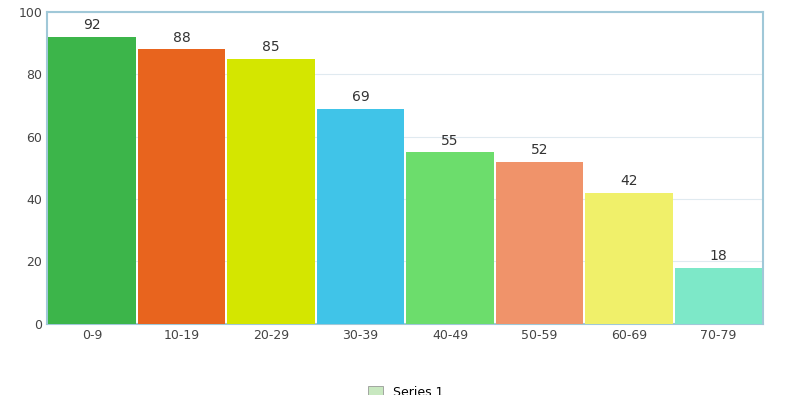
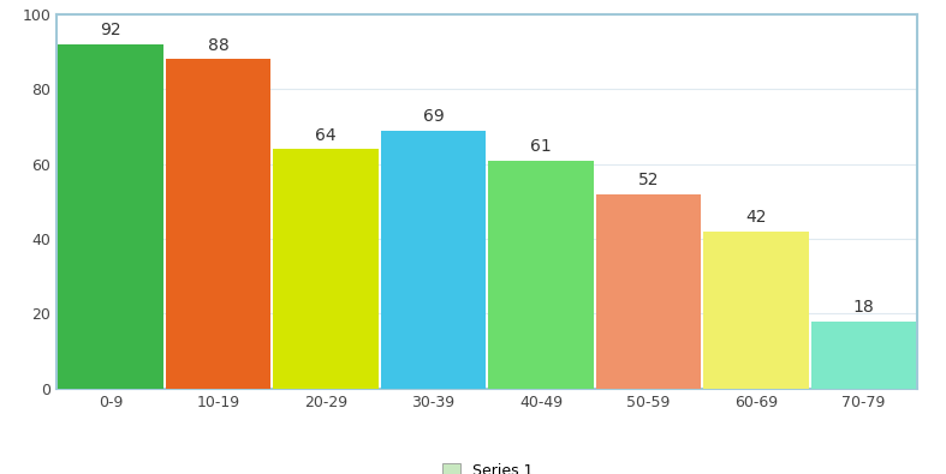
20-29: 85 -> 64
40-49: 55 -> 61
